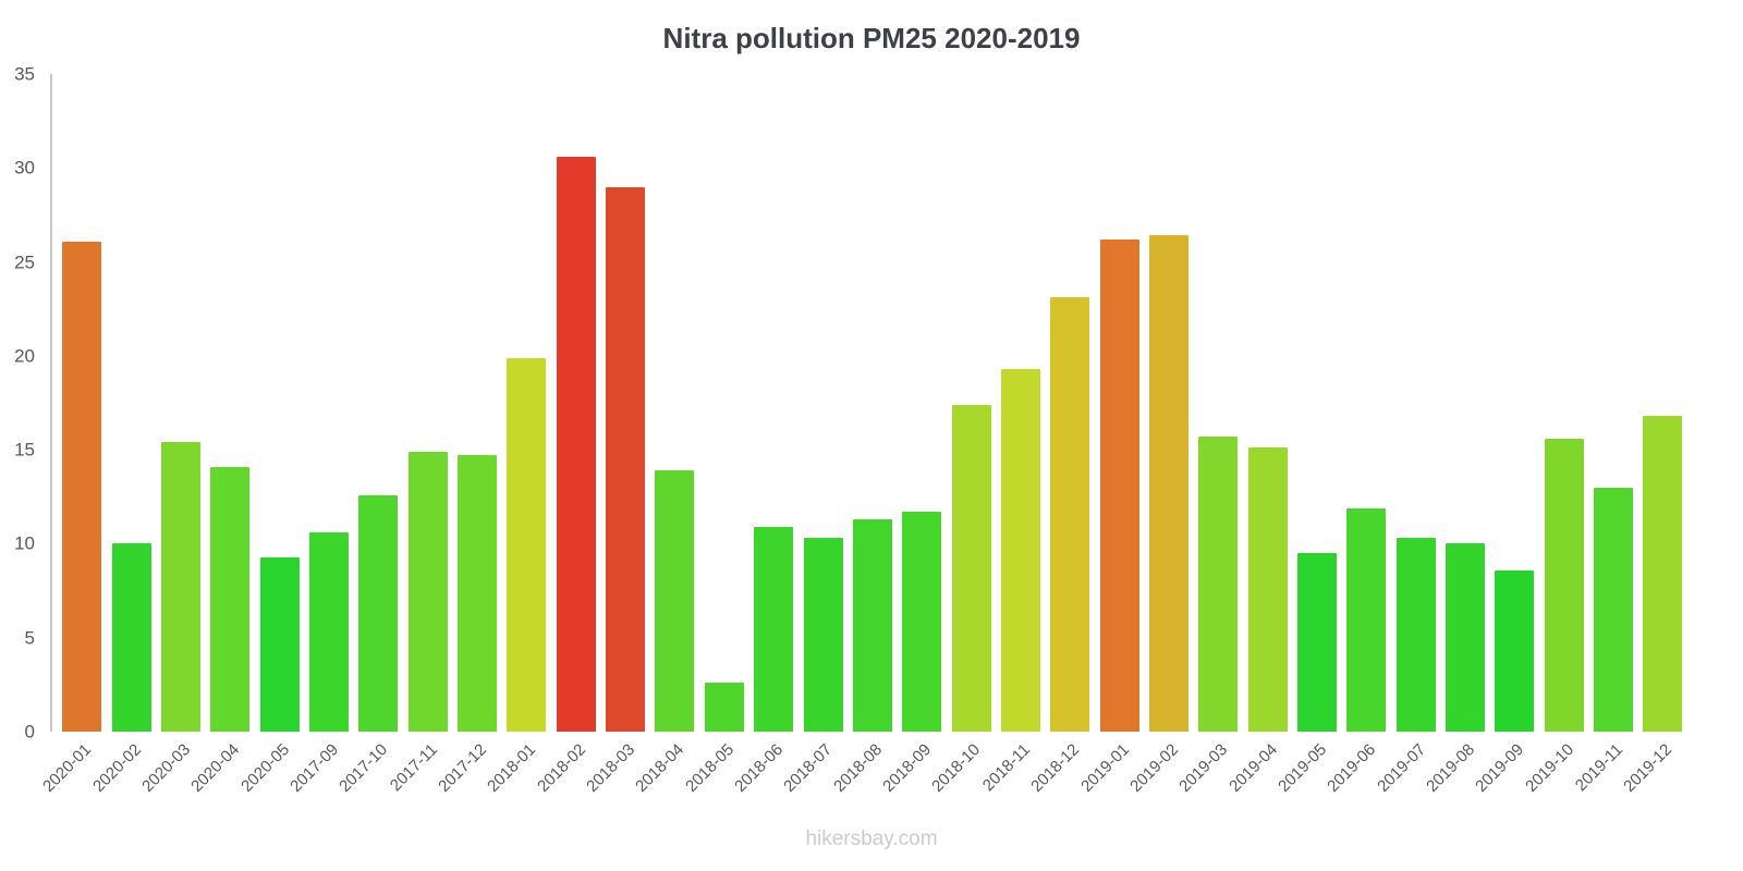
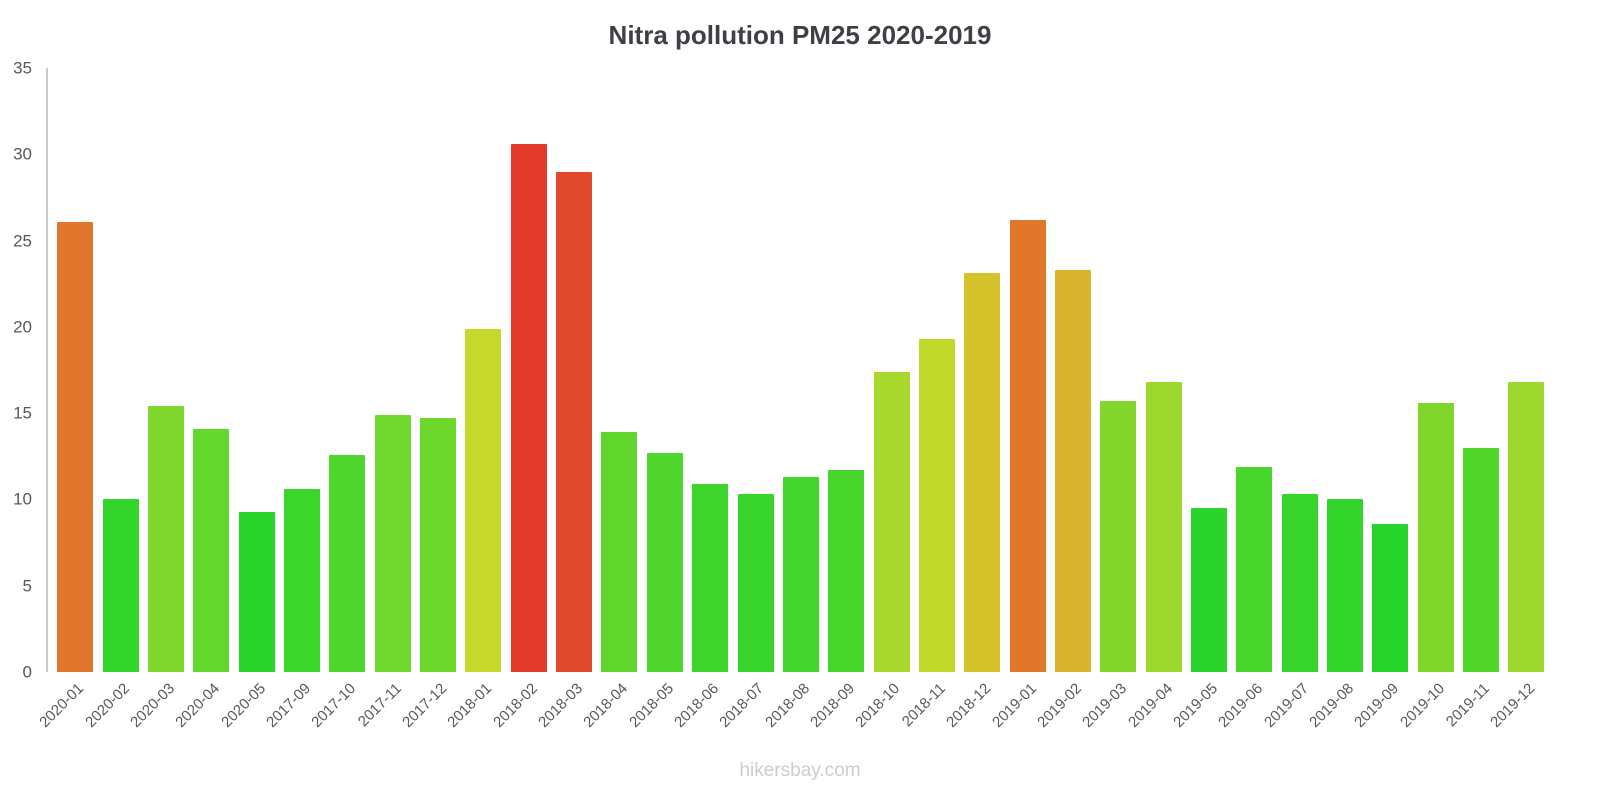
2018-05: 2.6 -> 12.7
2019-02: 26.4 -> 23.3
2019-04: 15.1 -> 16.8
